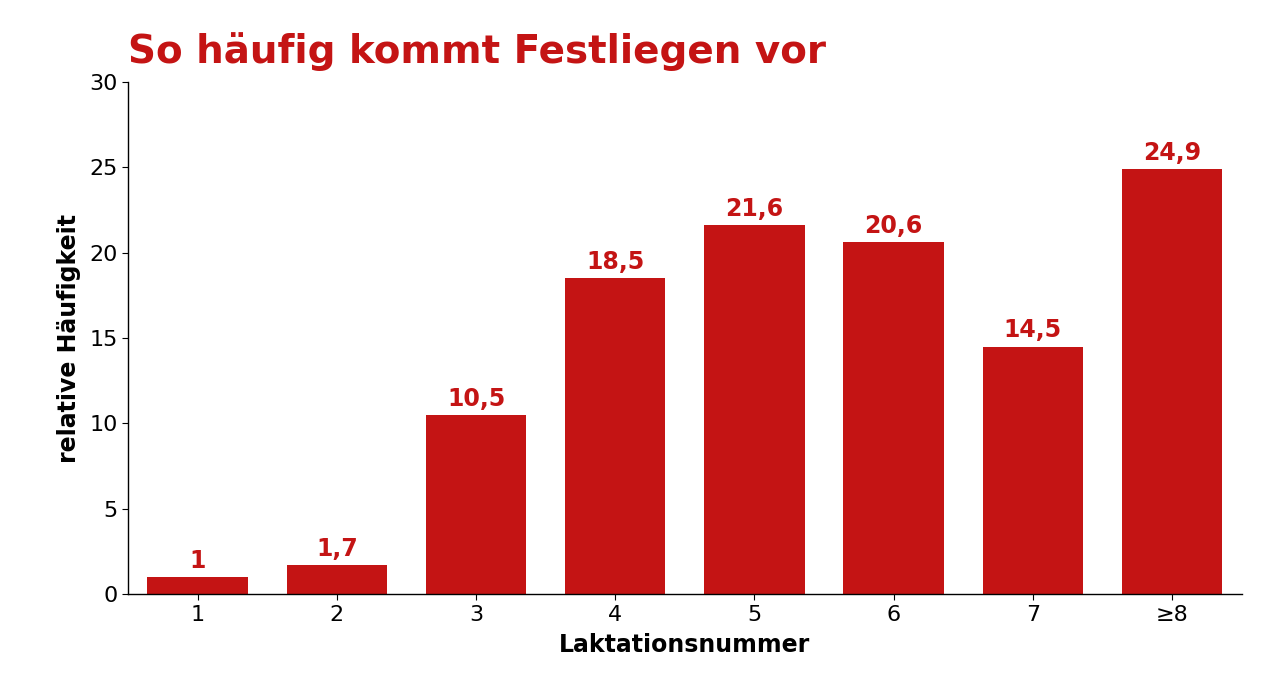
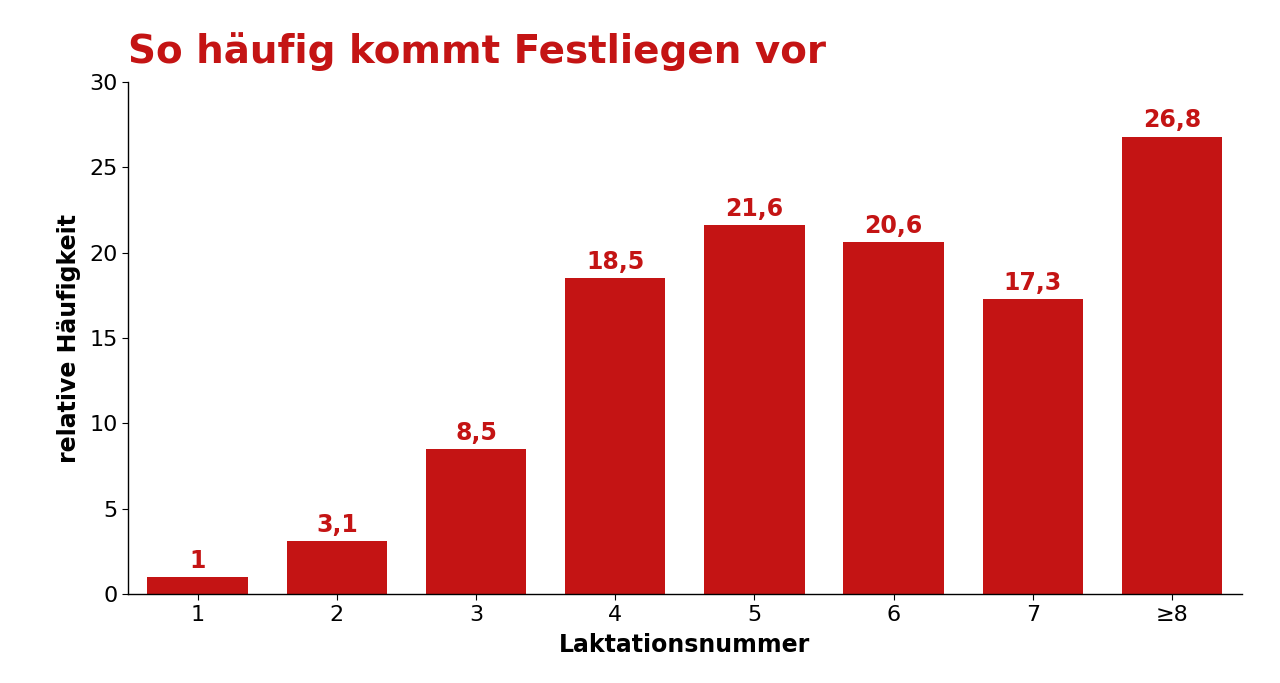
2: 1,7 -> 3,1
3: 10,5 -> 8,5
7: 14,5 -> 17,3
≥8: 24,9 -> 26,8
